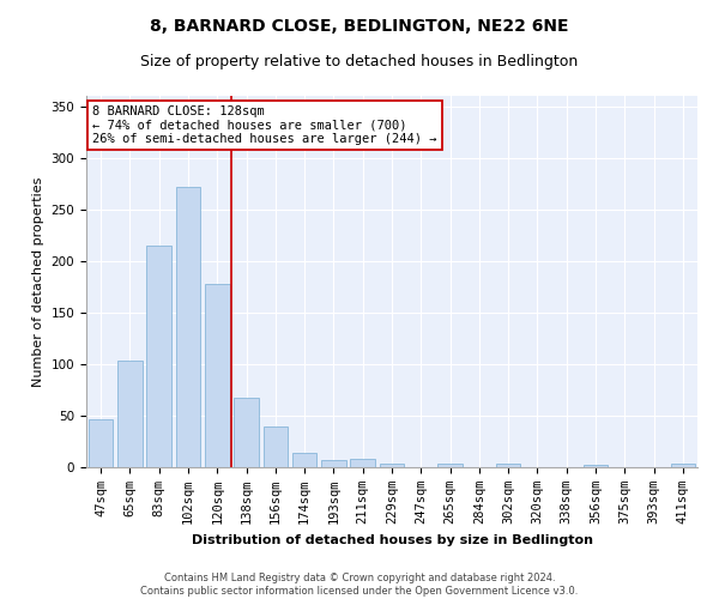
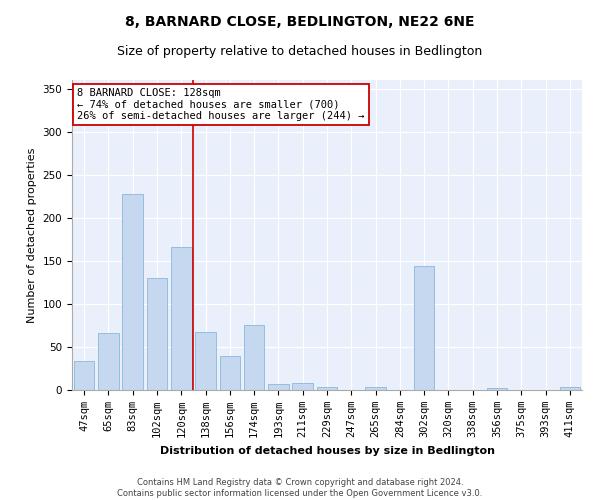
47sqm: 47 -> 34
65sqm: 103 -> 66
83sqm: 215 -> 228
102sqm: 272 -> 130
120sqm: 178 -> 166
174sqm: 14 -> 76
302sqm: 3 -> 144
